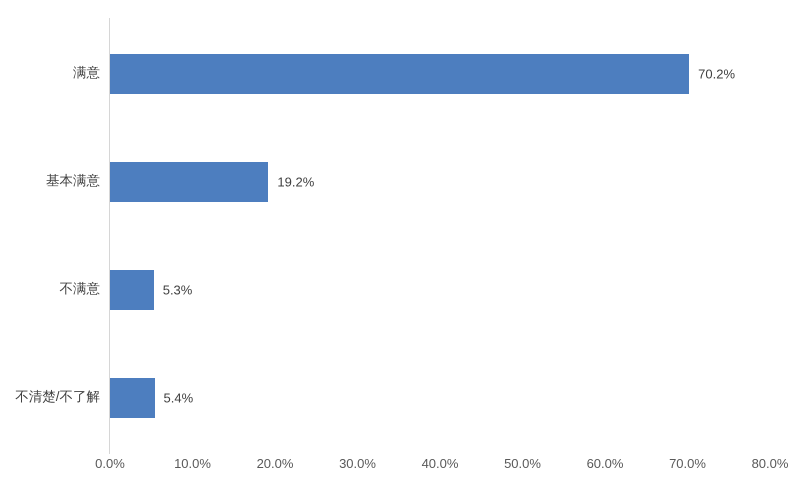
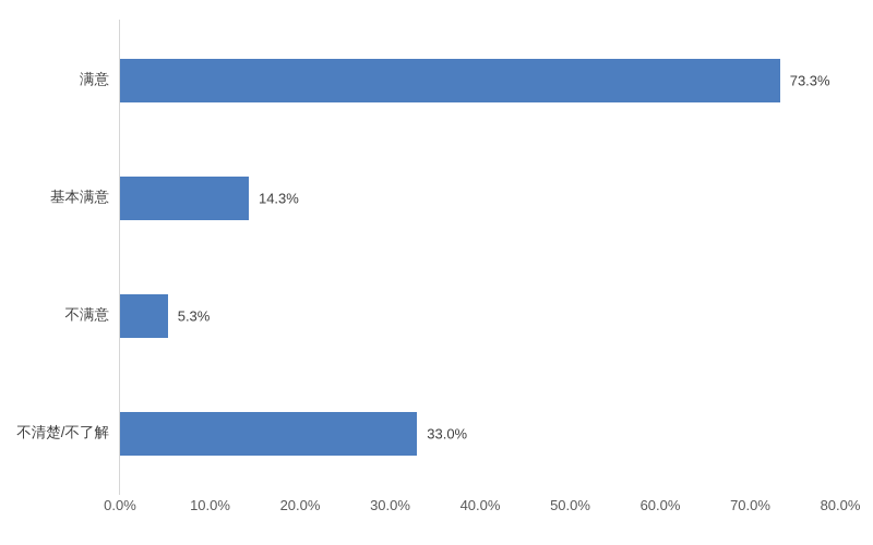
满意: 70.2% -> 73.3%
基本满意: 19.2% -> 14.3%
不清楚/不了解: 5.4% -> 33.0%
